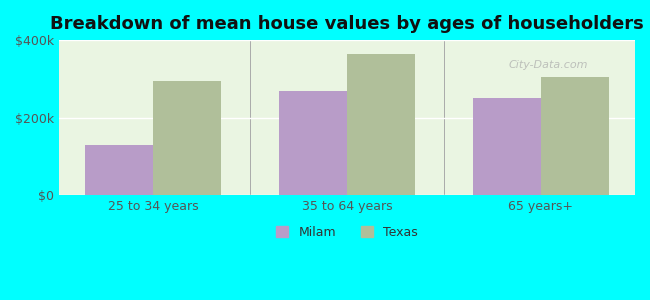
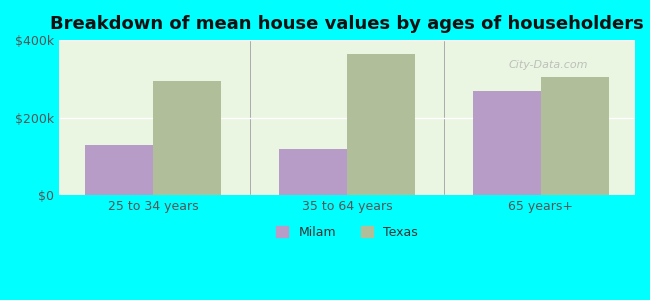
Milam/35 to 64 years: $270k -> $120k
Milam/65 years+: $250k -> $270k
